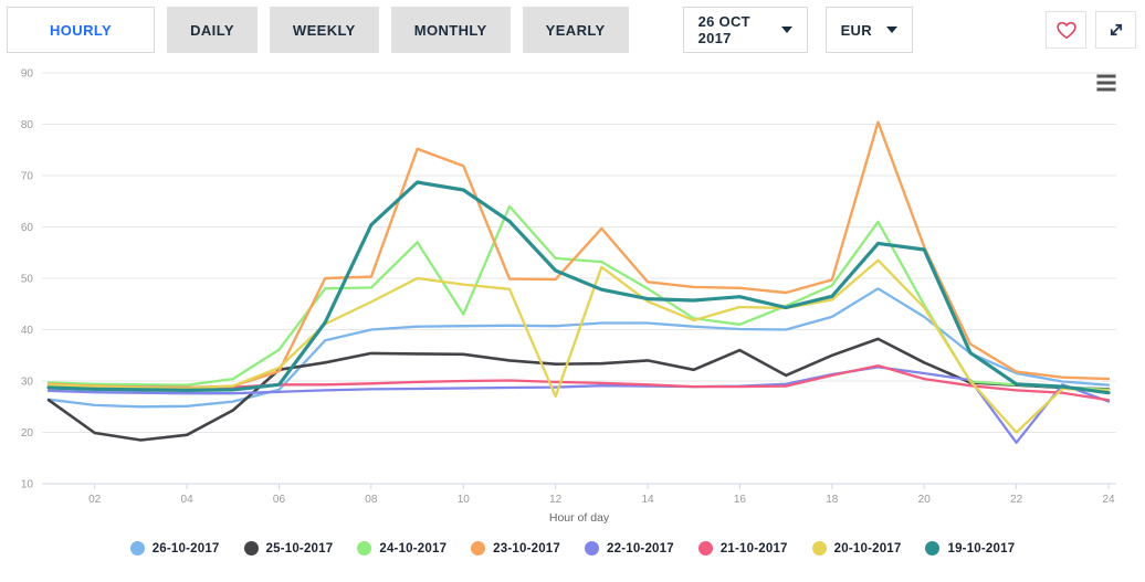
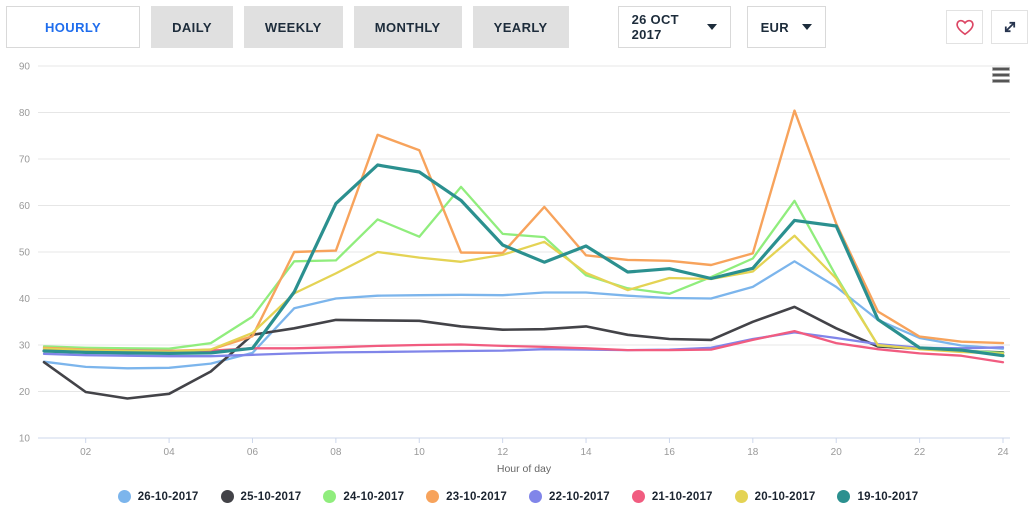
24-10-2017/10: 43 -> 53
20-10-2017/12: 27 -> 49
24-10-2017/14: 48 -> 45
19-10-2017/14: 46 -> 51
25-10-2017/16: 36 -> 31
22-10-2017/22: 18 -> 29
20-10-2017/22: 20 -> 29
22-10-2017/24: 26 -> 30
